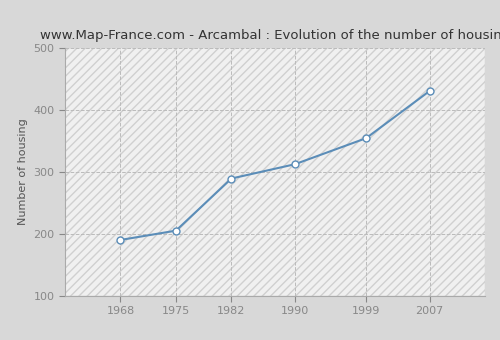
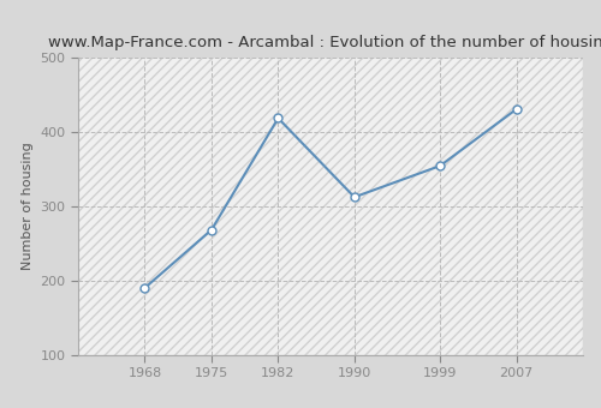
1975: 205 -> 268
1982: 289 -> 418
